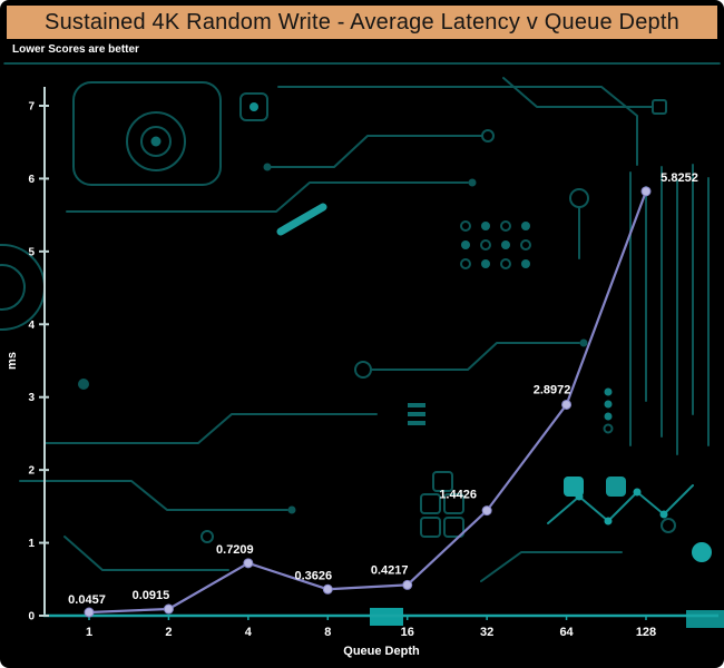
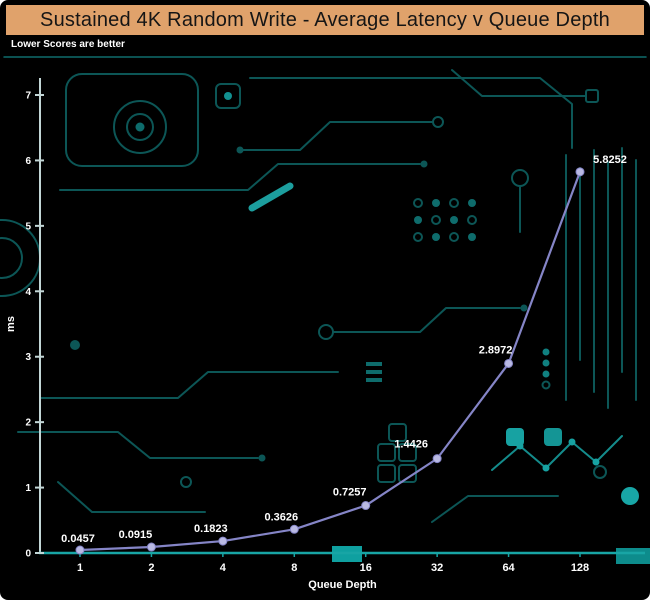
4: 0.7209 -> 0.1823
16: 0.4217 -> 0.7257
